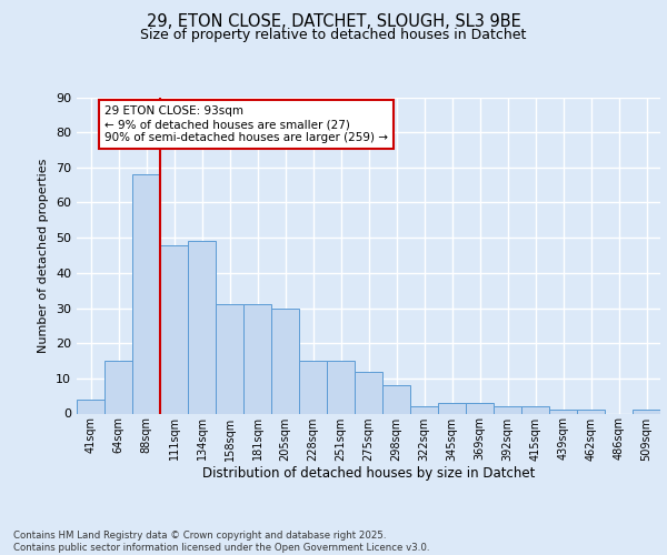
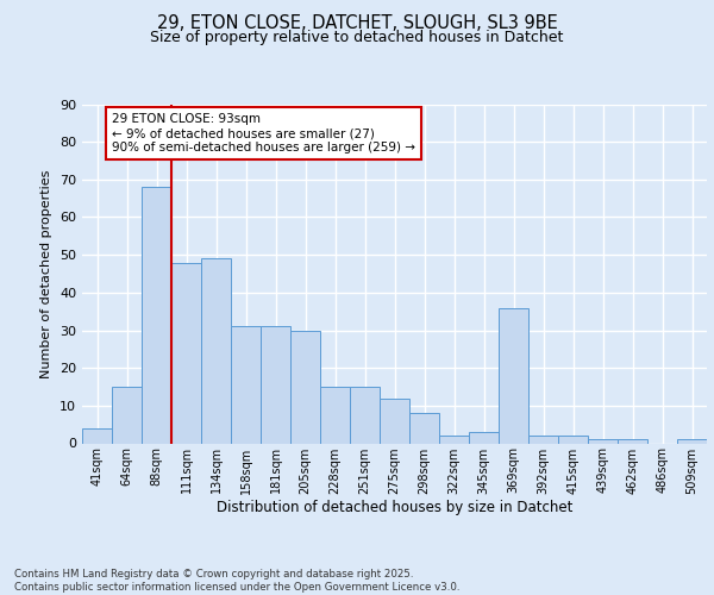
369sqm: 3 -> 36
